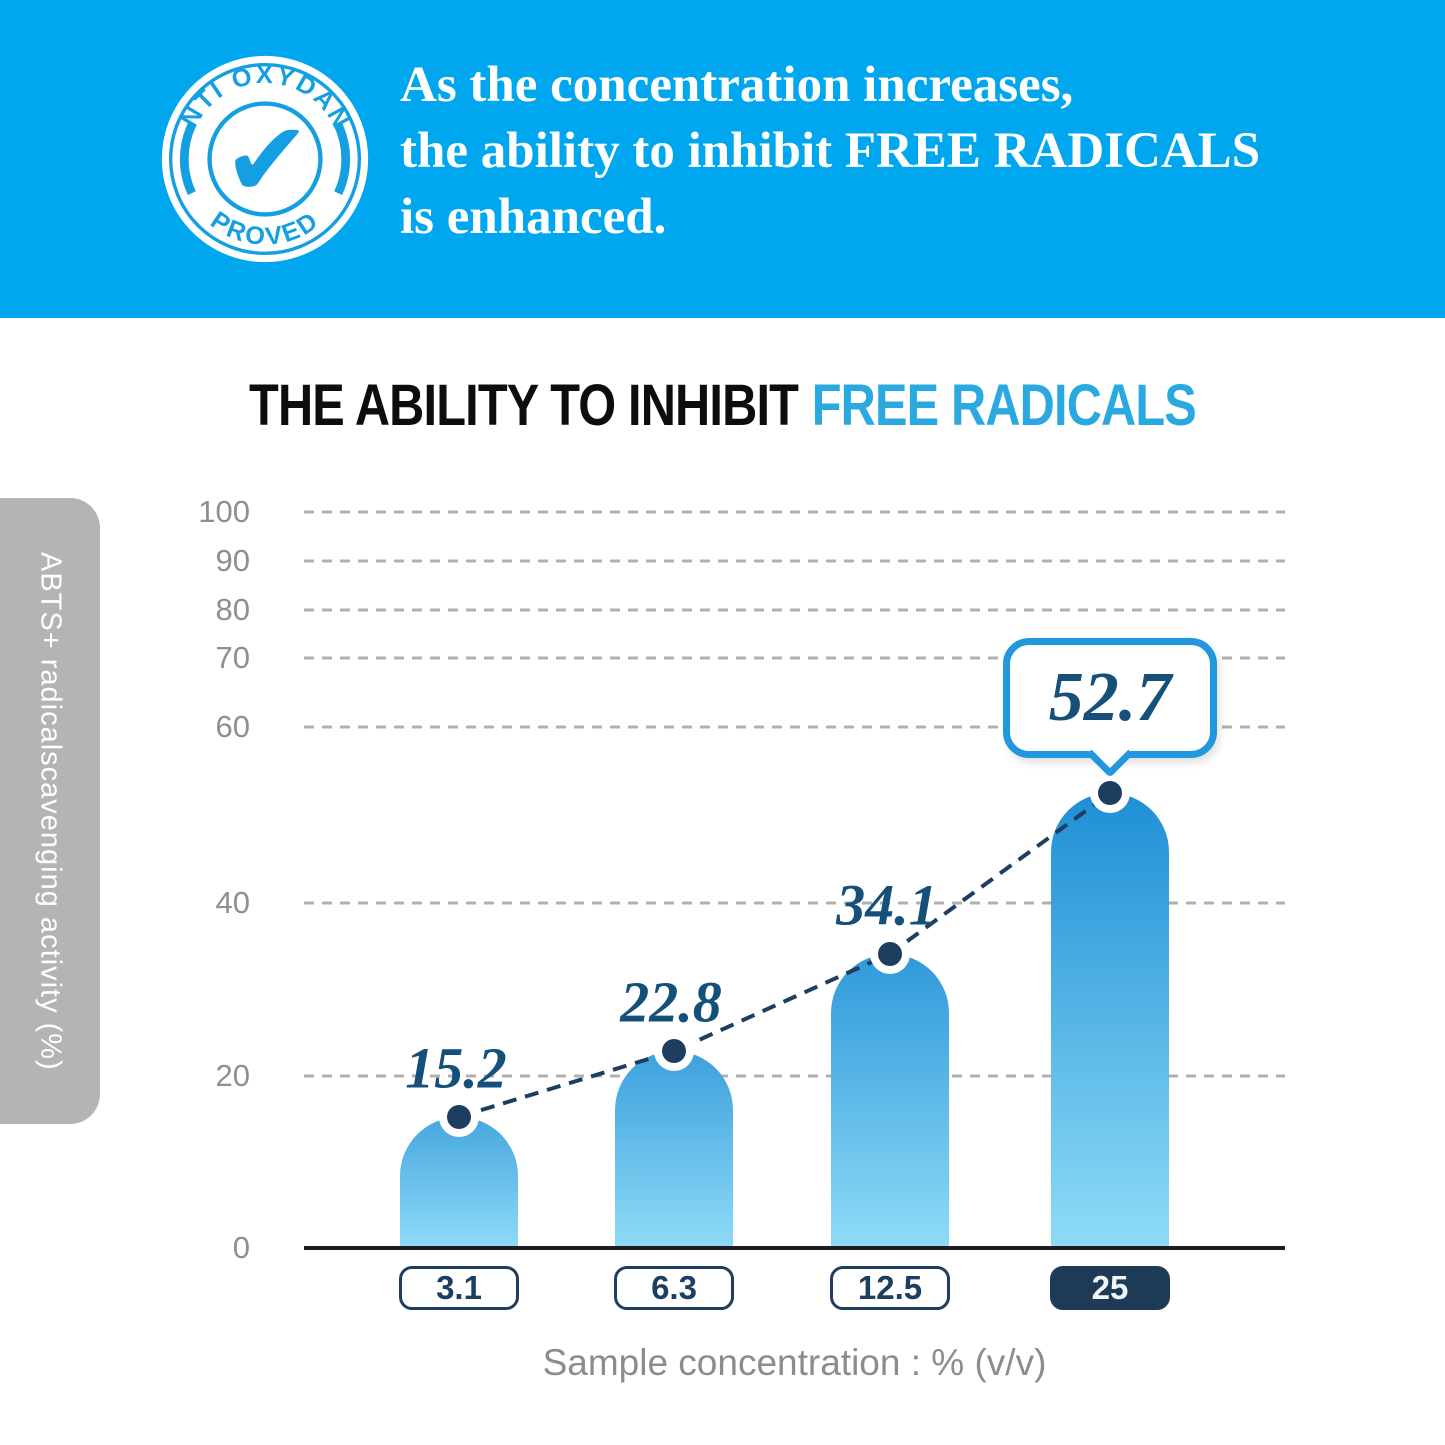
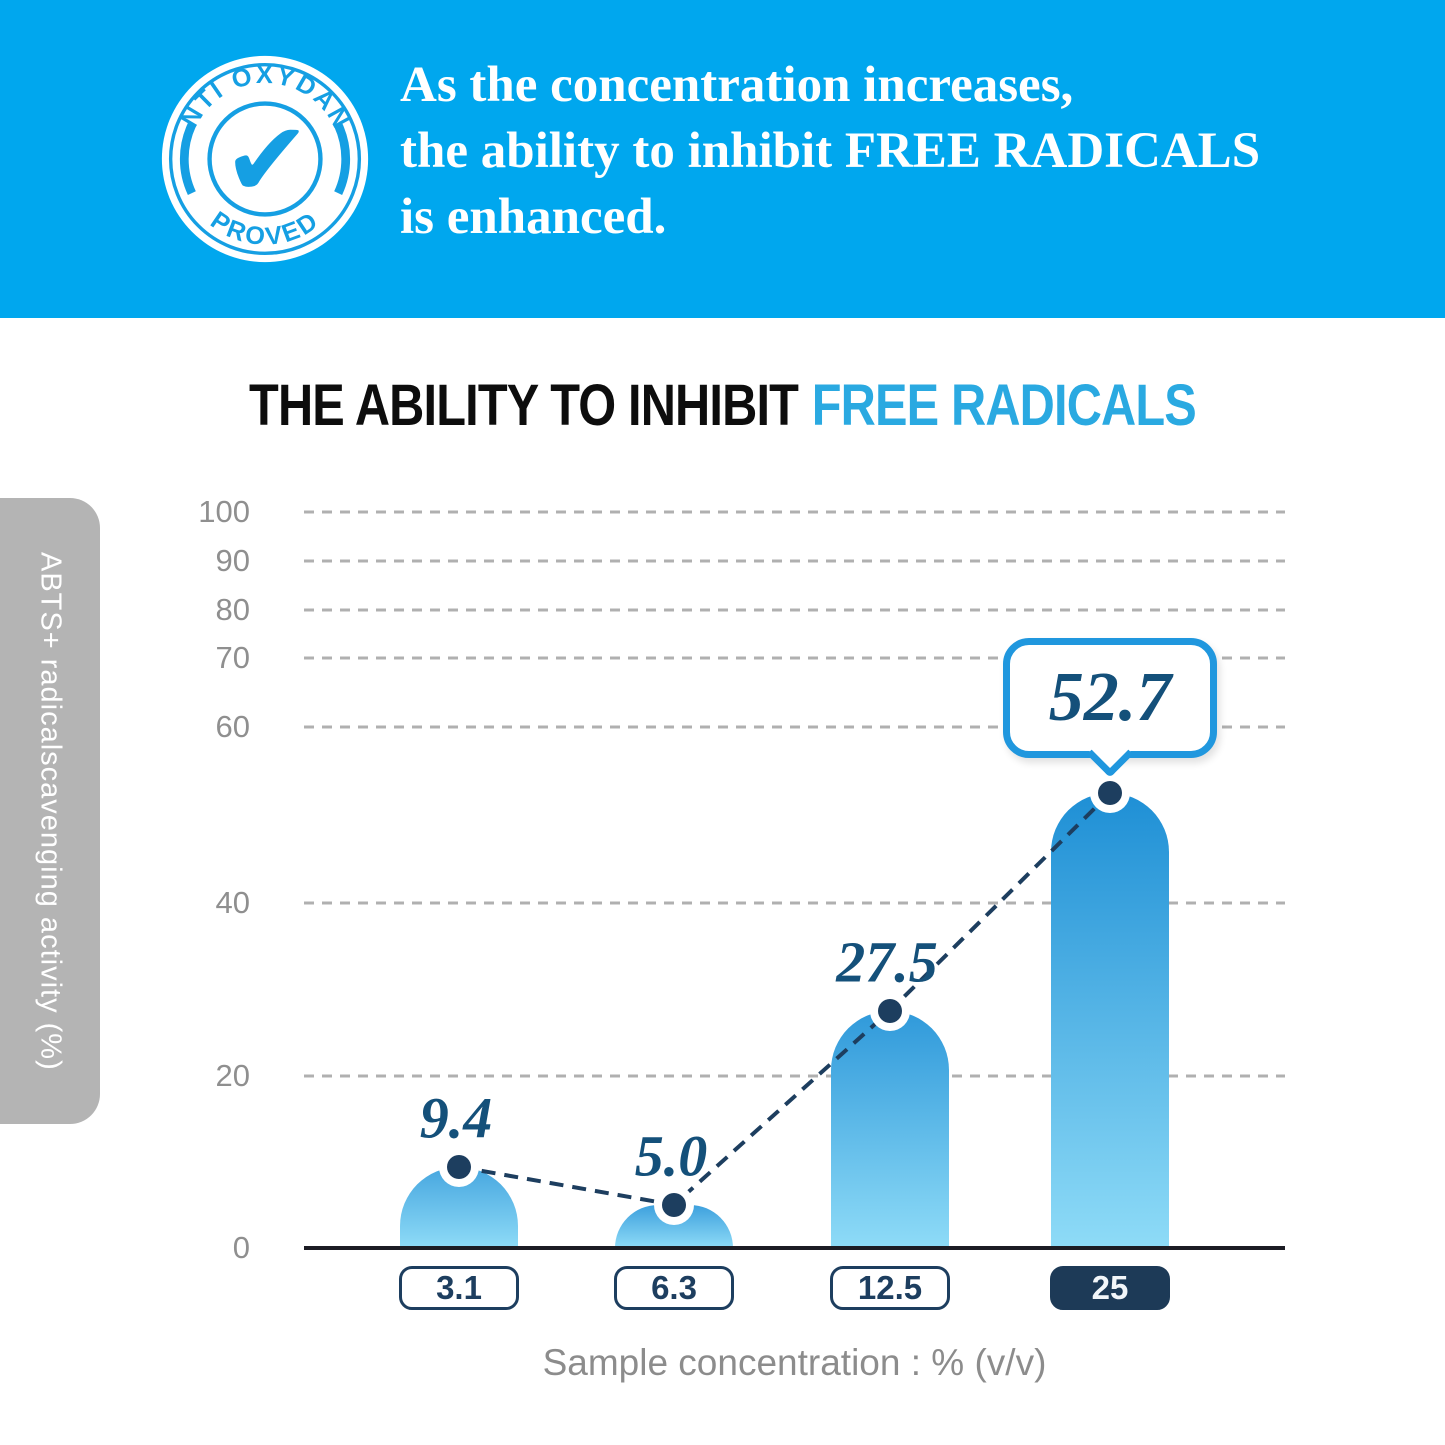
3.1: 15.2 -> 9.4
6.3: 22.8 -> 5.0
12.5: 34.1 -> 27.5
